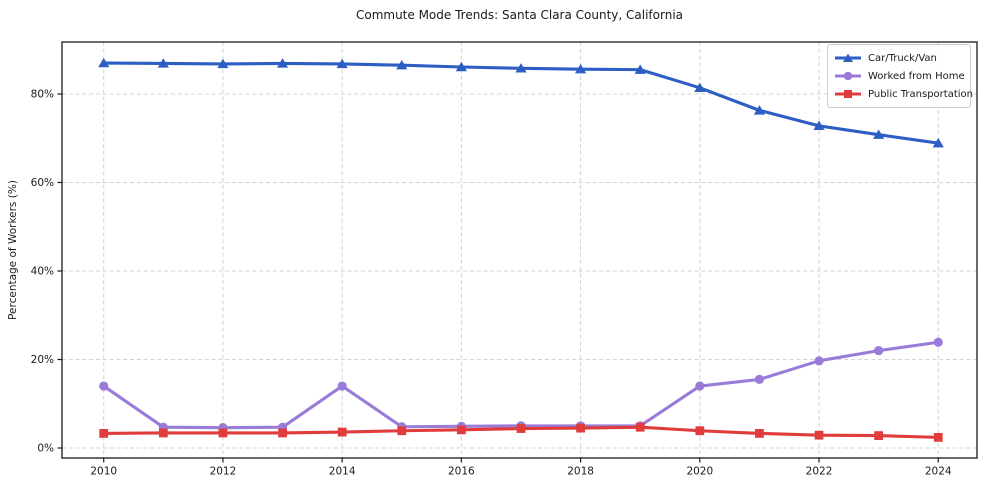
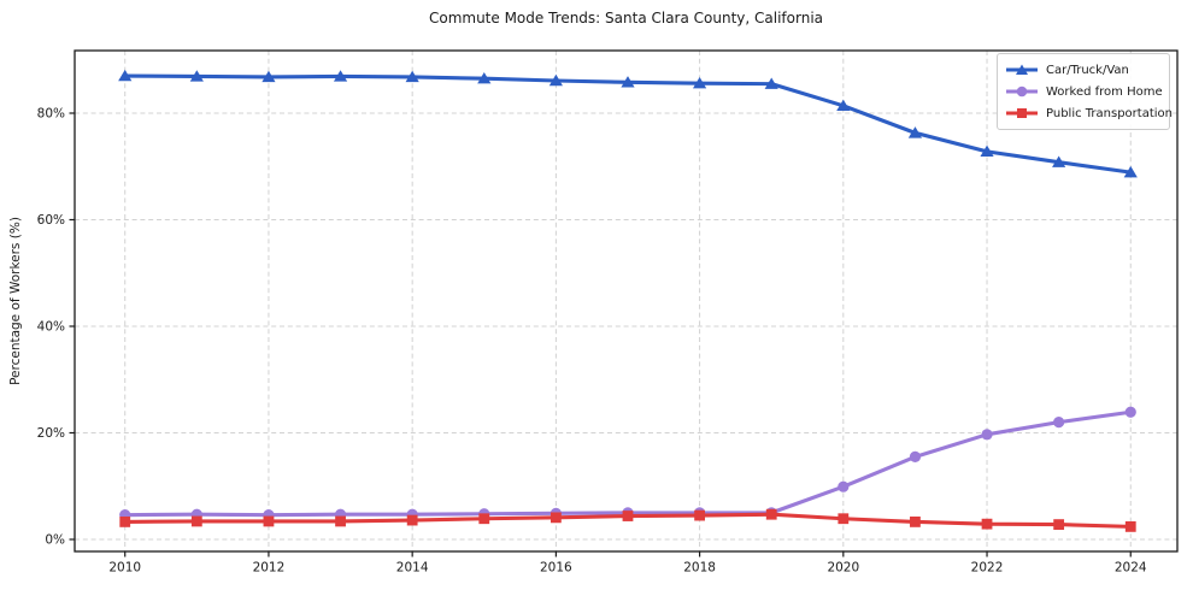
Worked from Home/2010: 14% -> 5%
Worked from Home/2014: 14% -> 5%
Worked from Home/2020: 14% -> 10%
